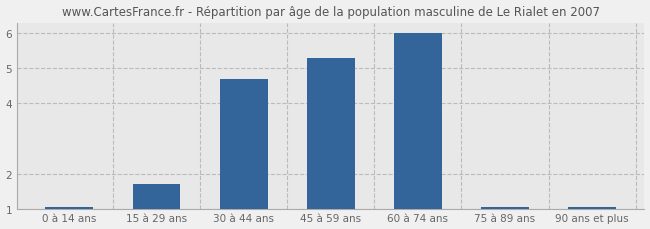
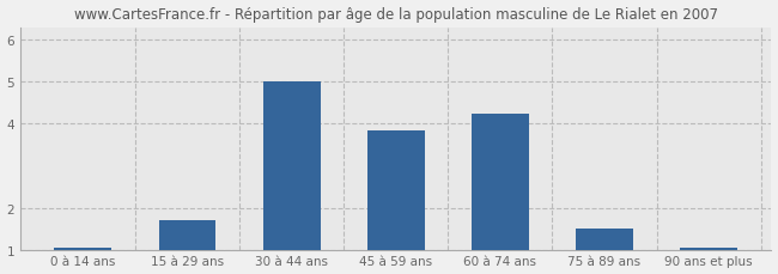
30 à 44 ans: 4.70 -> 5.00
45 à 59 ans: 5.30 -> 3.85
60 à 74 ans: 6.00 -> 4.25
75 à 89 ans: 1.05 -> 1.50
